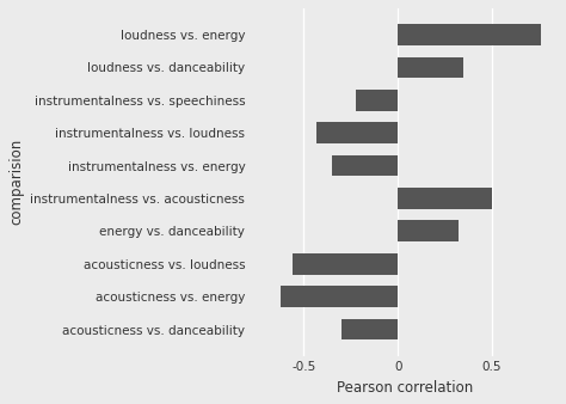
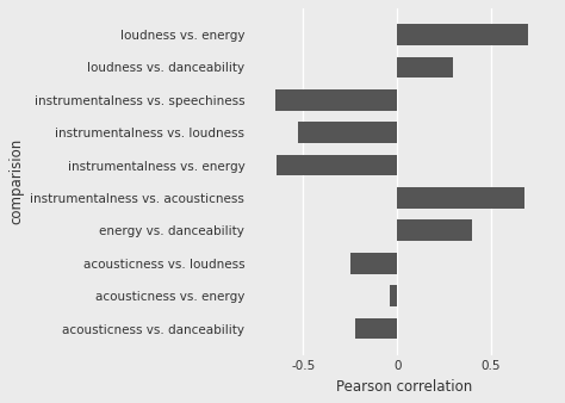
loudness vs. energy: 0.76 -> 0.70
loudness vs. danceability: 0.35 -> 0.30
instrumentalness vs. speechiness: -0.22 -> -0.65
instrumentalness vs. loudness: -0.43 -> -0.53
instrumentalness vs. energy: -0.35 -> -0.64
instrumentalness vs. acousticness: 0.50 -> 0.68
energy vs. danceability: 0.32 -> 0.40
acousticness vs. loudness: -0.56 -> -0.25
acousticness vs. energy: -0.62 -> -0.04
acousticness vs. danceability: -0.30 -> -0.22
